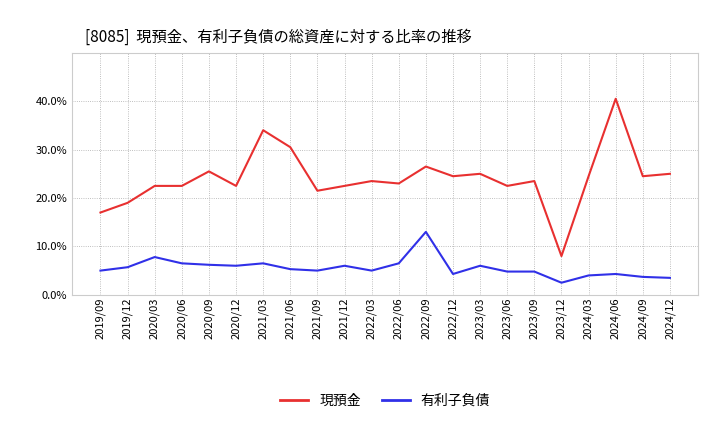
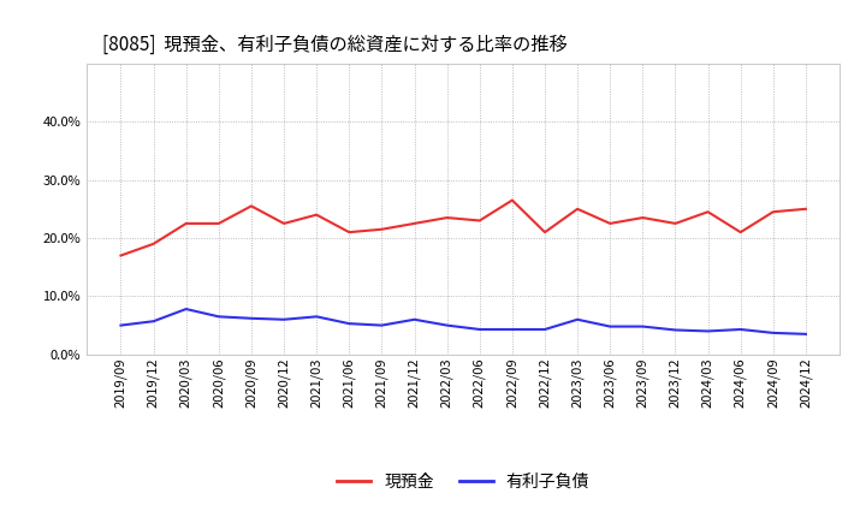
現預金/2021/03: 34.0% -> 24.0%
現預金/2021/06: 30.5% -> 21.0%
有利子負債/2022/06: 6.5% -> 4.3%
有利子負債/2022/09: 13.0% -> 4.3%
現預金/2022/12: 24.5% -> 21.0%
現預金/2023/12: 8.0% -> 22.5%
有利子負債/2023/12: 2.5% -> 4.2%
現預金/2024/06: 40.5% -> 21.0%
